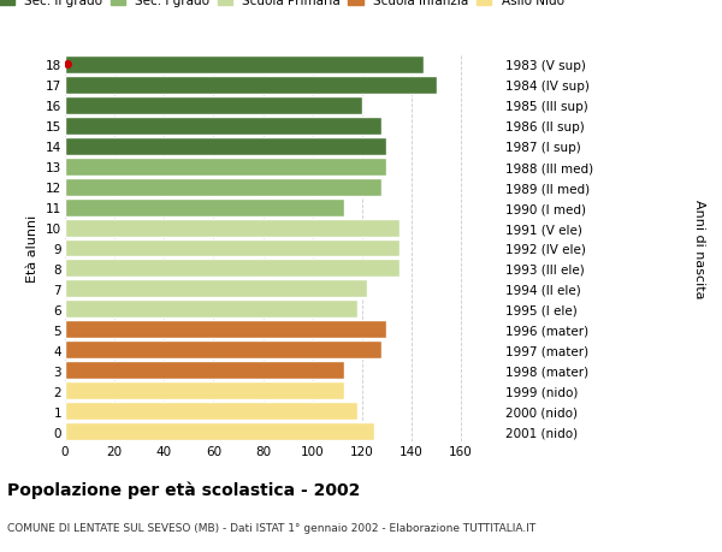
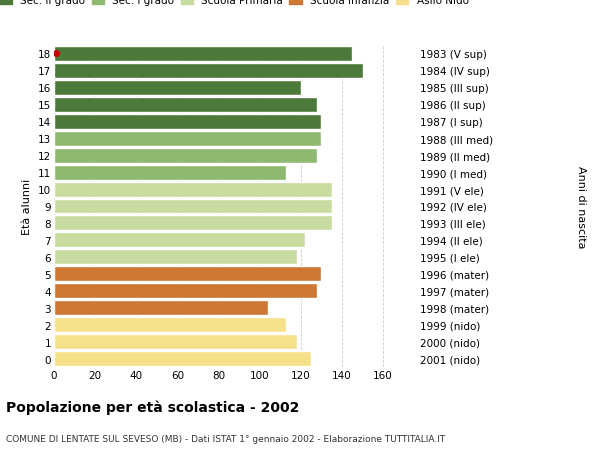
3: 113 -> 104
